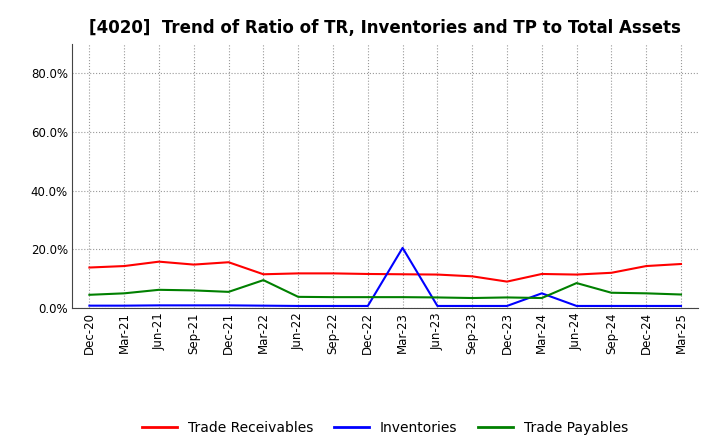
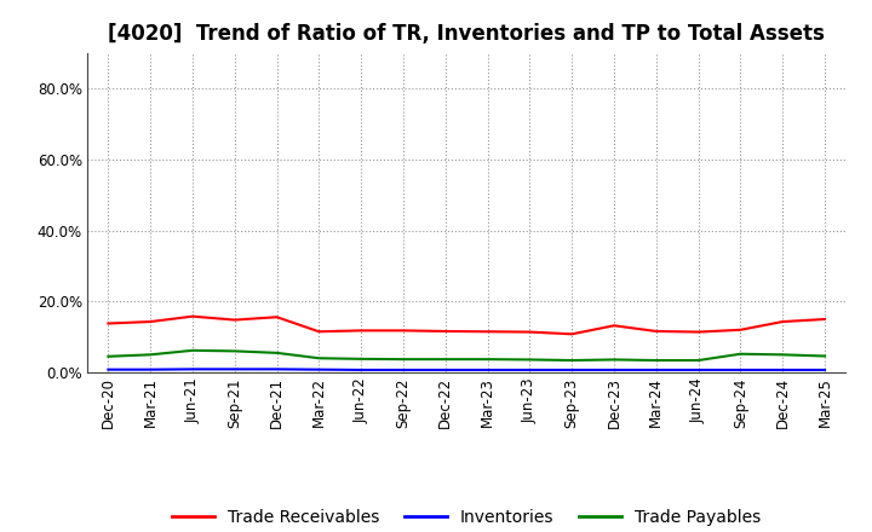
Trade Payables/Mar-22: 9.5% -> 4.0%
Inventories/Mar-23: 20.5% -> 0.7%
Trade Receivables/Dec-23: 9.0% -> 13.2%
Inventories/Mar-24: 5.0% -> 0.7%
Trade Payables/Jun-24: 8.5% -> 3.4%
